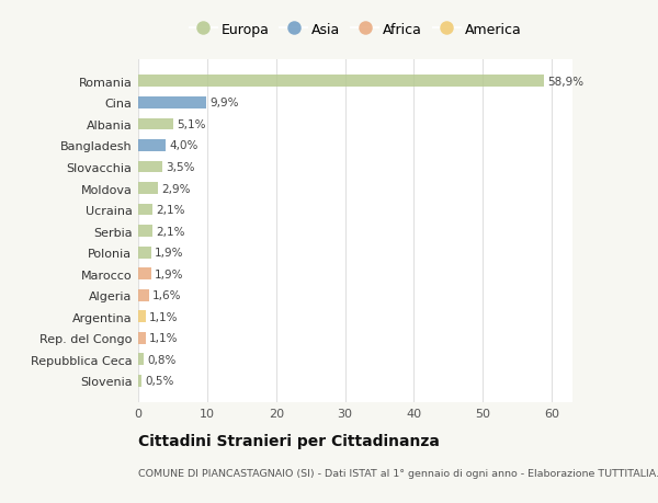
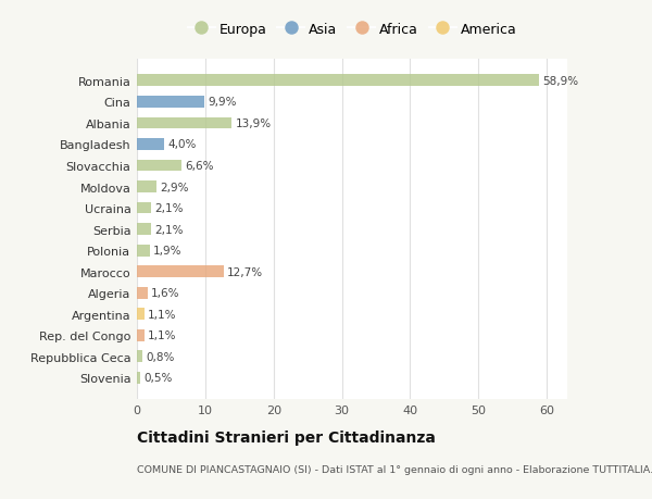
Albania: 5,1% -> 13,9%
Slovacchia: 3,5% -> 6,6%
Marocco: 1,9% -> 12,7%
